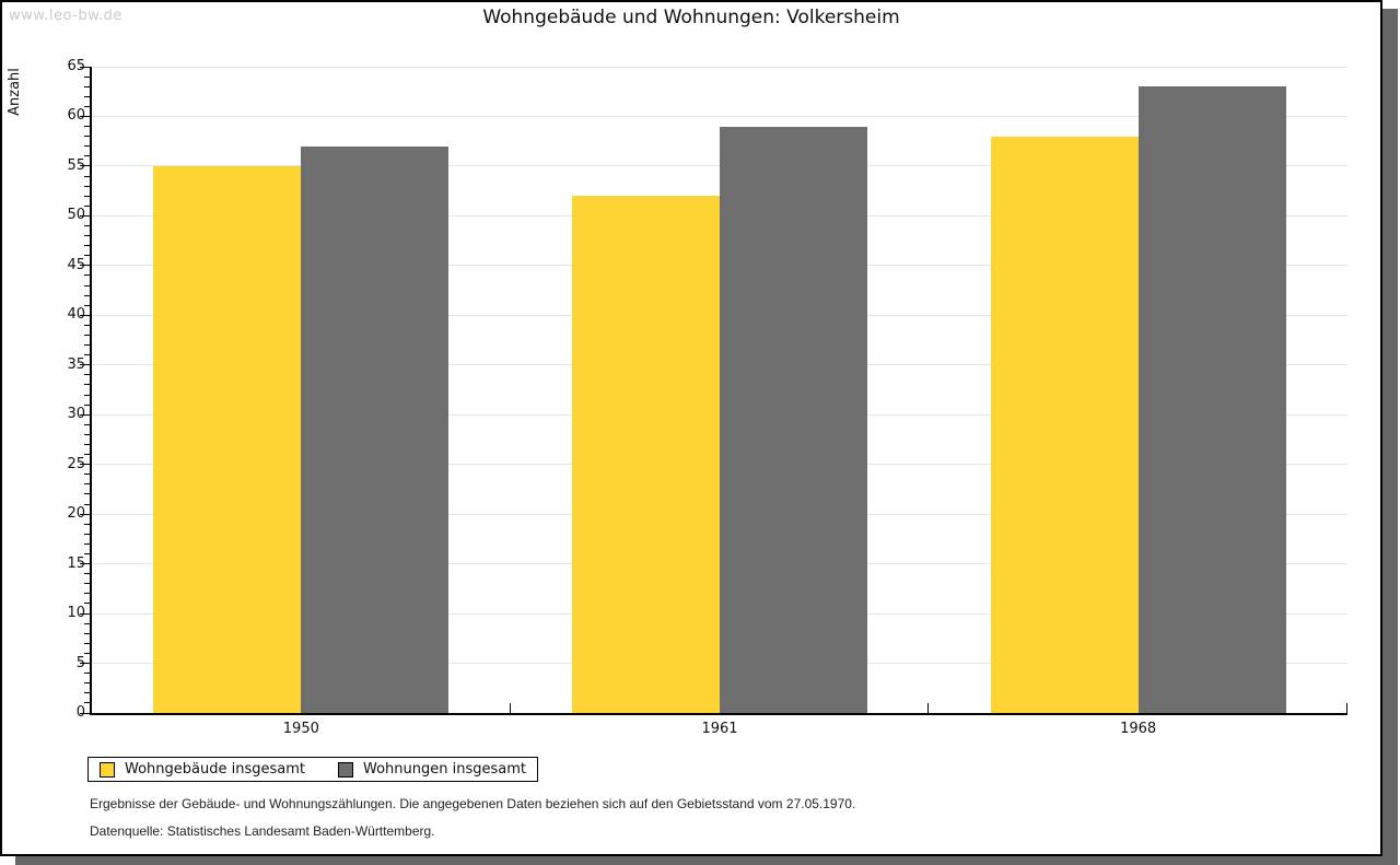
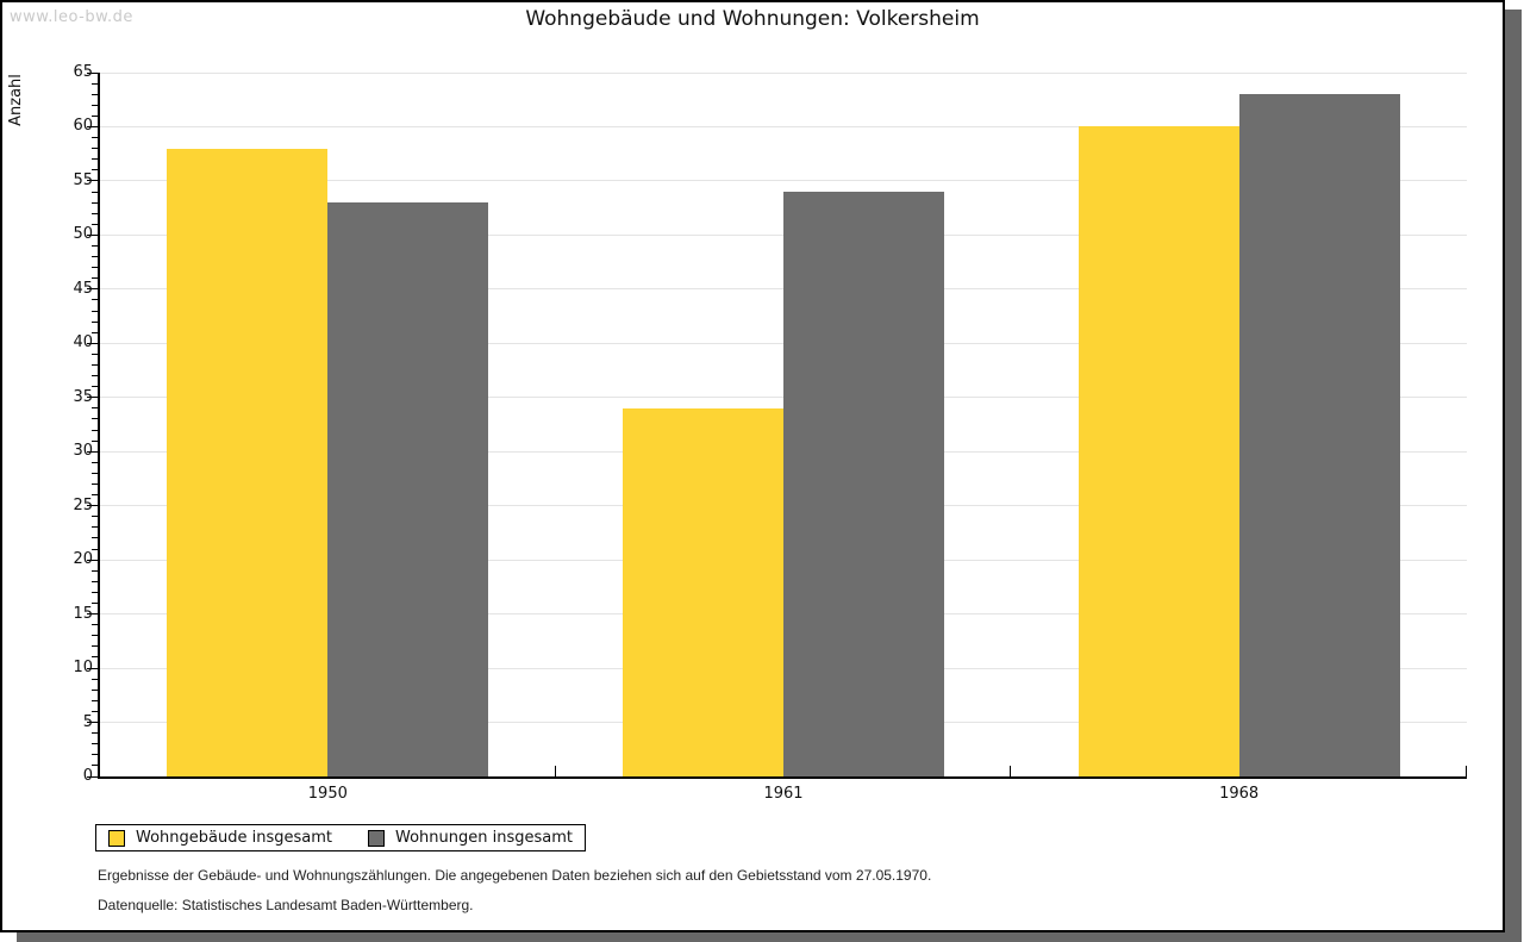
Wohngebäude insgesamt/1950: 55 -> 58
Wohnungen insgesamt/1950: 57 -> 53
Wohngebäude insgesamt/1961: 52 -> 34
Wohnungen insgesamt/1961: 59 -> 54
Wohngebäude insgesamt/1968: 58 -> 60
